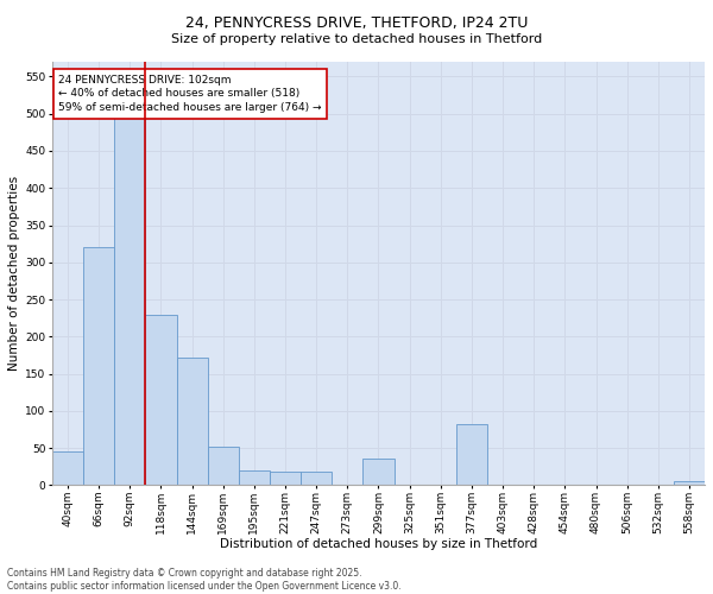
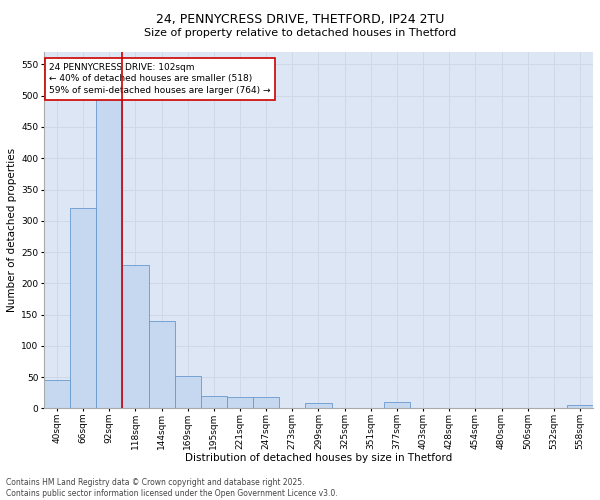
144sqm: 172 -> 140
299sqm: 36 -> 8
377sqm: 82 -> 10
